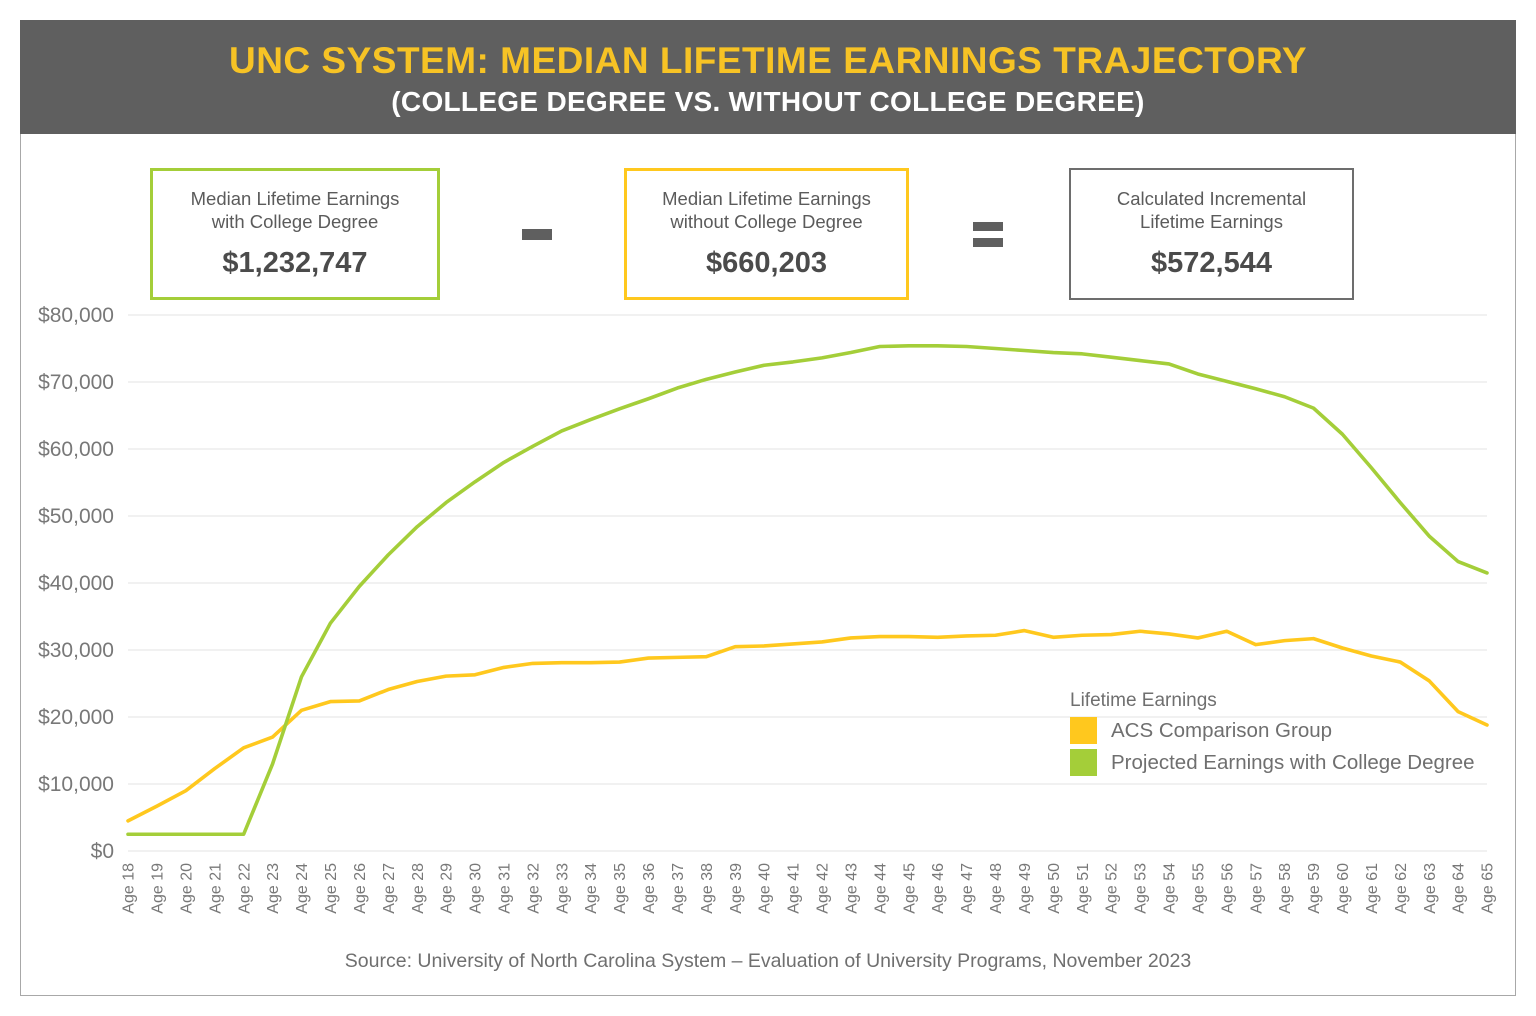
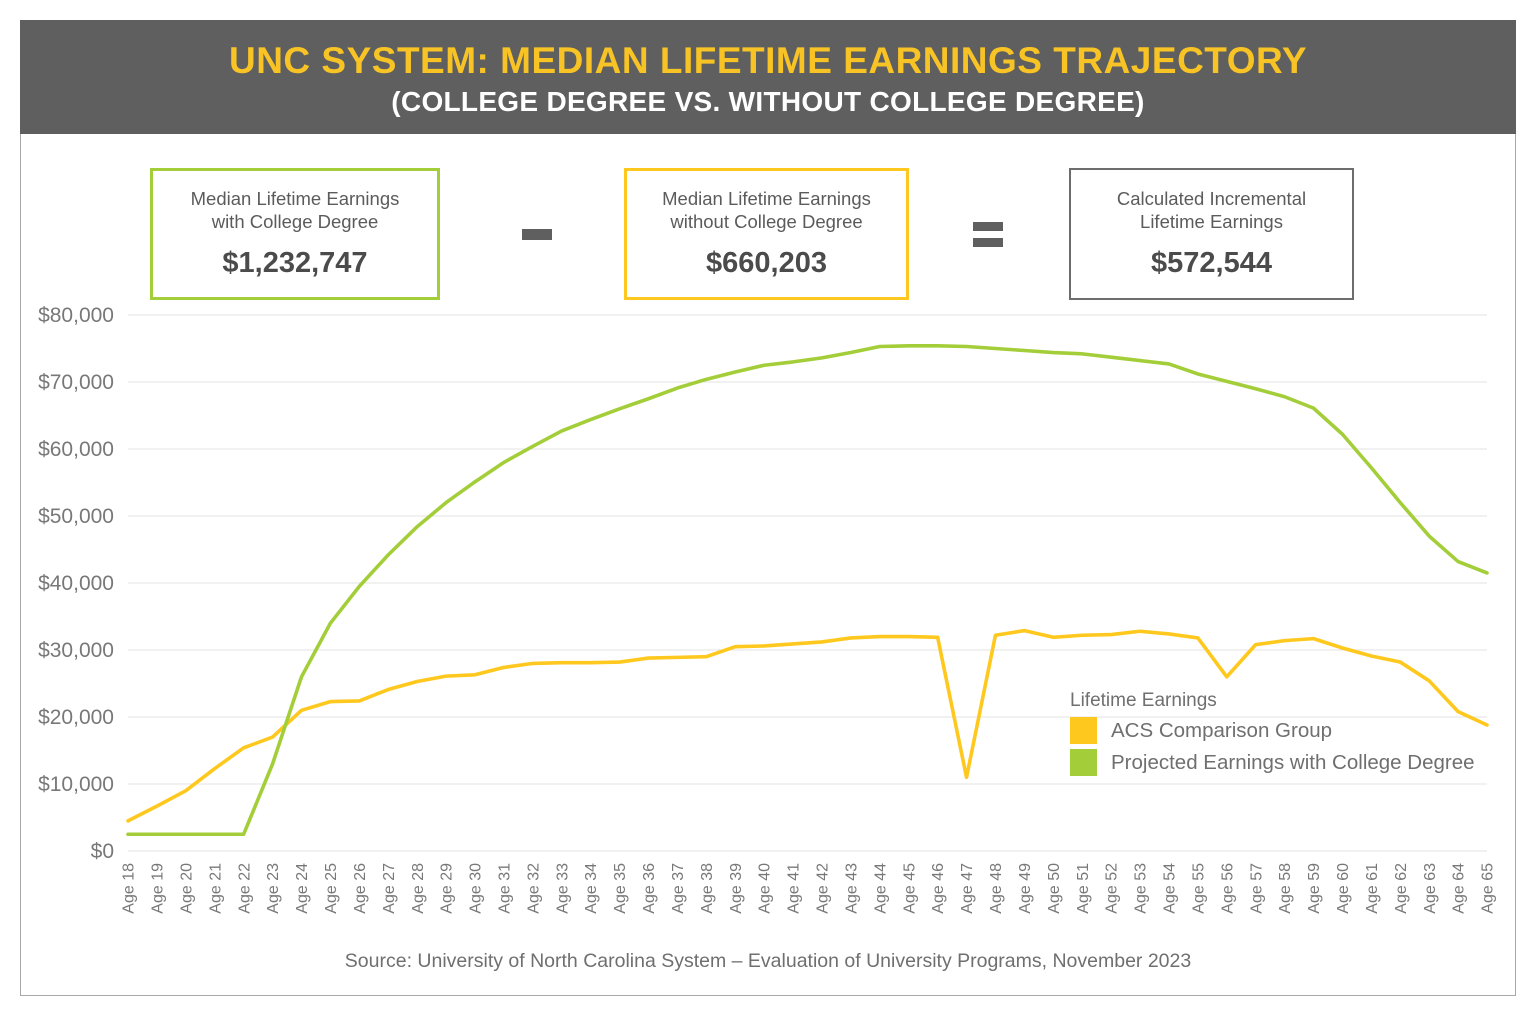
ACS Comparison Group/Age 47: $32000 -> $11000
ACS Comparison Group/Age 56: $33000 -> $26000
